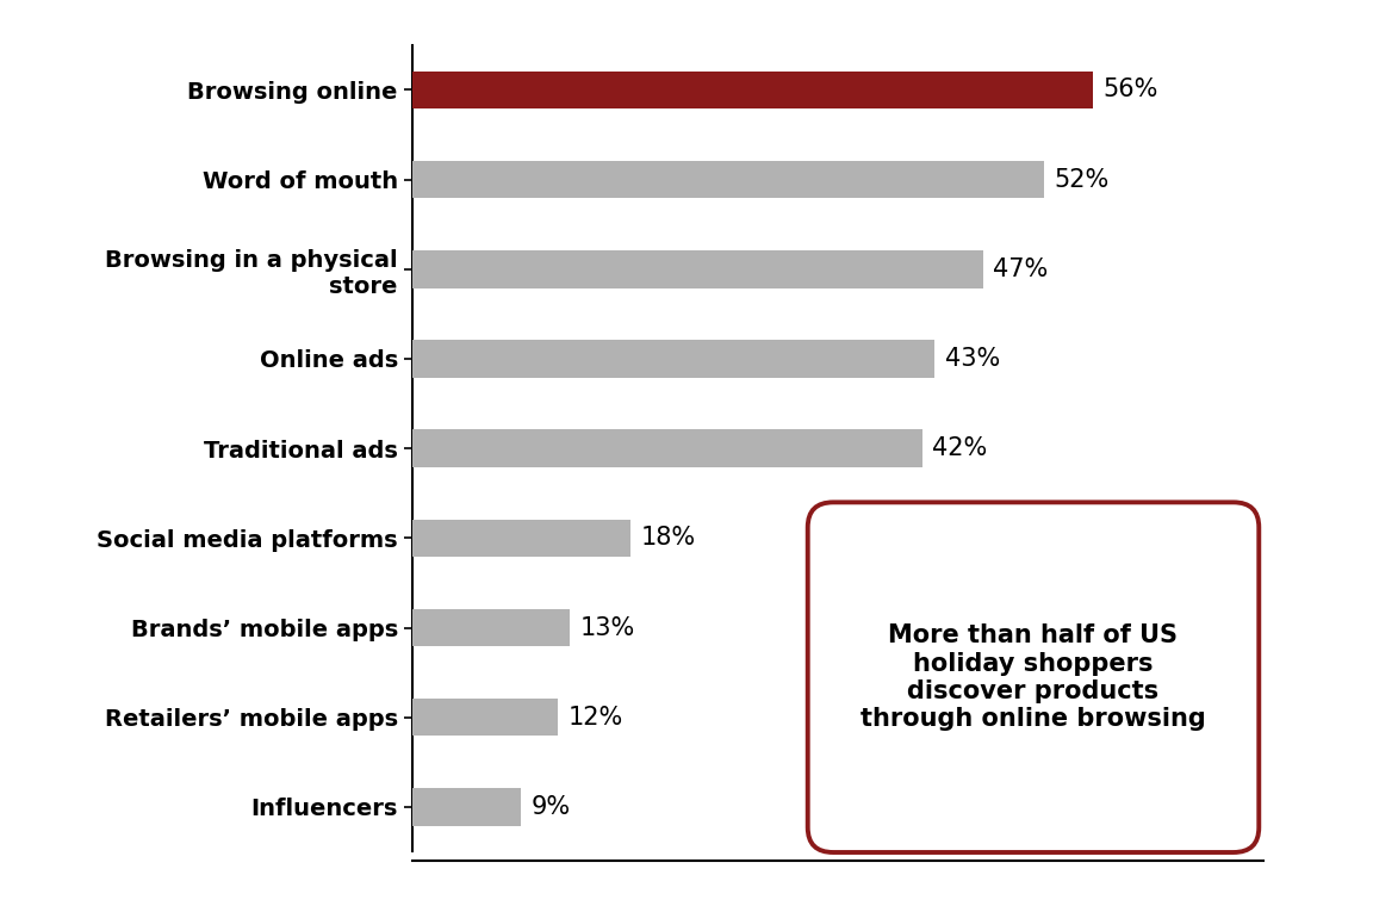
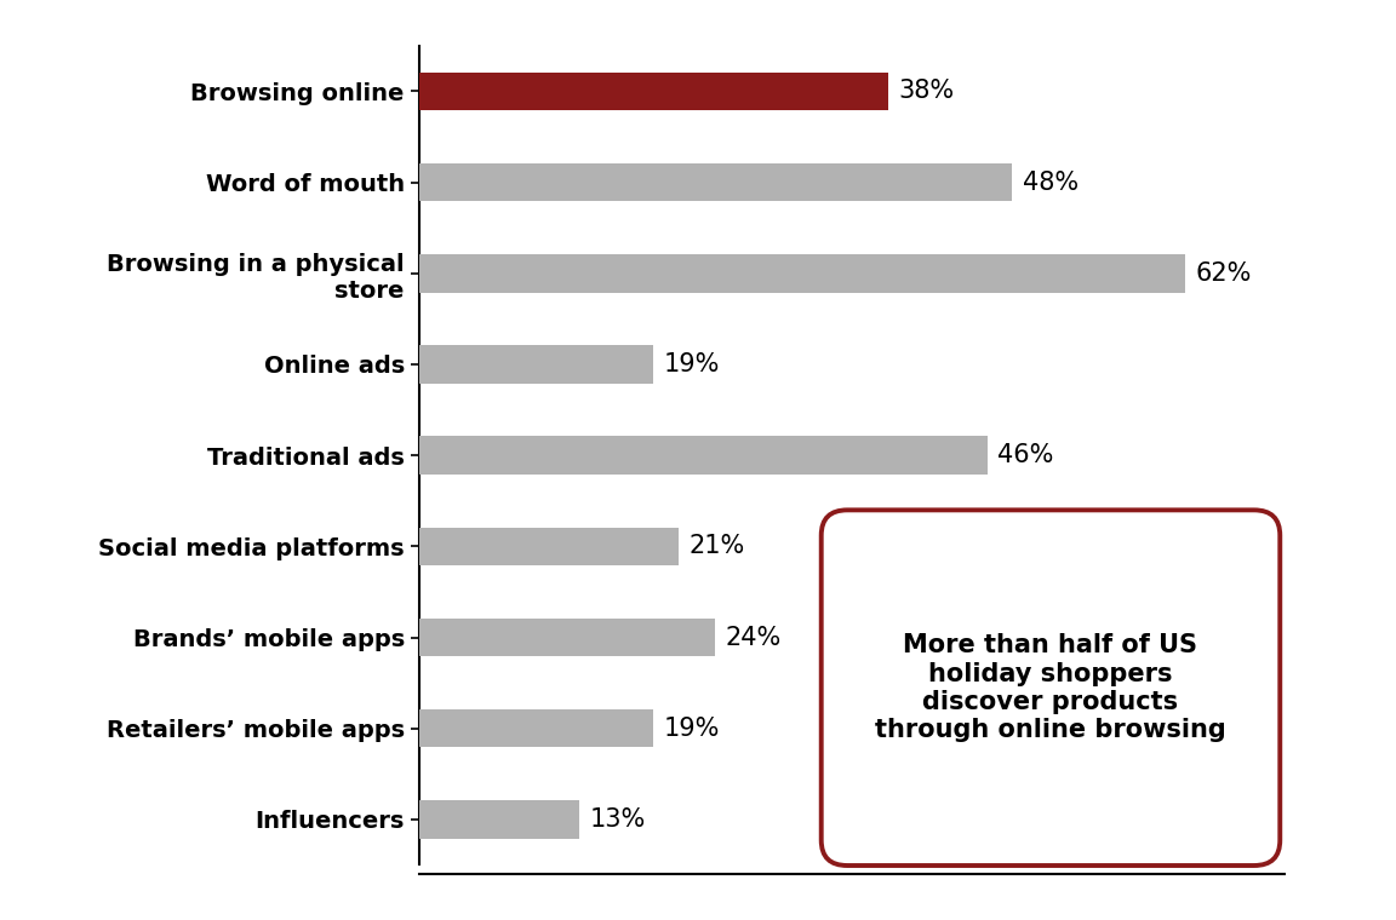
Browsing online: 56% -> 38%
Word of mouth: 52% -> 48%
Browsing in a physical store: 47% -> 62%
Online ads: 43% -> 19%
Traditional ads: 42% -> 46%
Social media platforms: 18% -> 21%
Brands’ mobile apps: 13% -> 24%
Retailers’ mobile apps: 12% -> 19%
Influencers: 9% -> 13%
